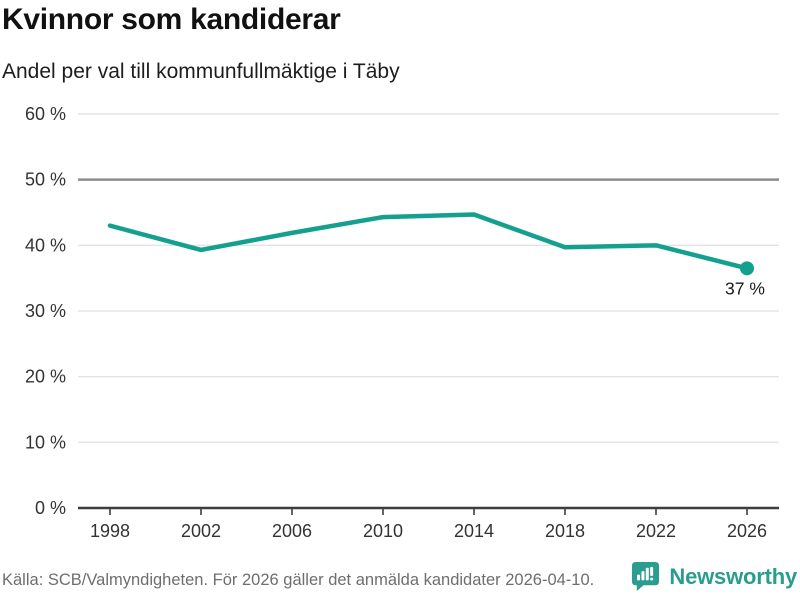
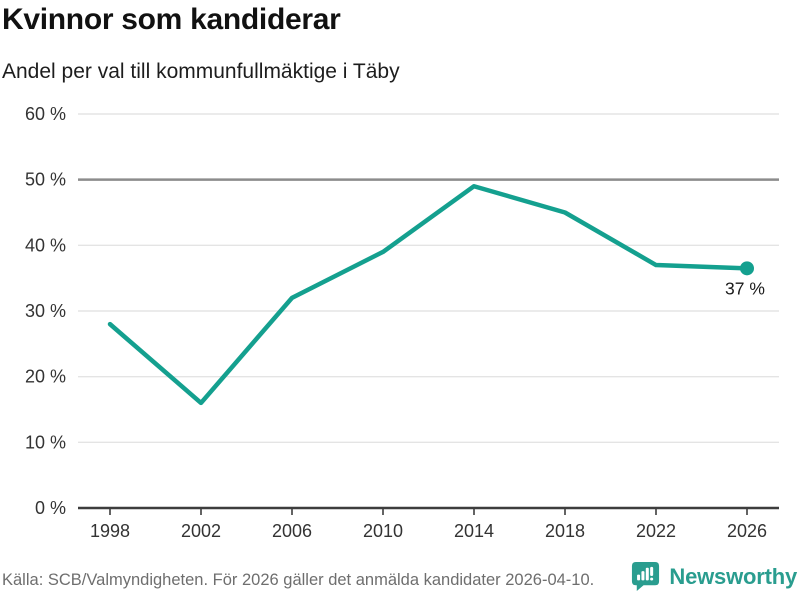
1998: 43% -> 28%
2002: 39% -> 16%
2006: 42% -> 32%
2010: 44% -> 39%
2014: 45% -> 49%
2018: 40% -> 45%
2022: 40% -> 37%
